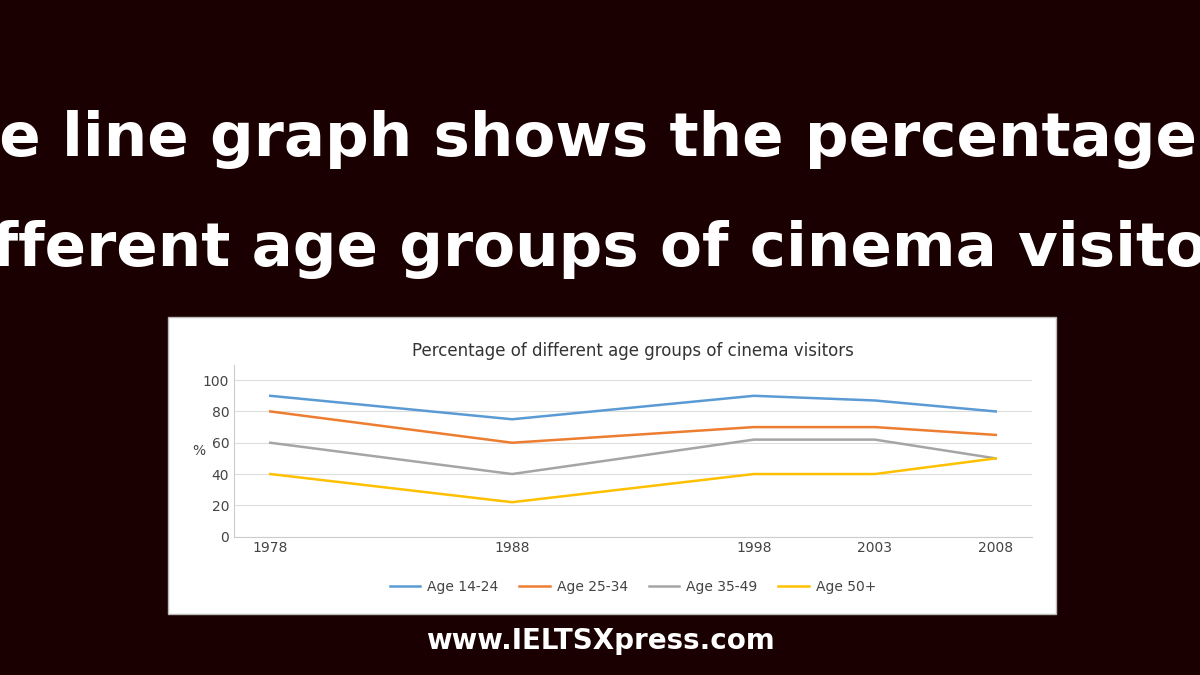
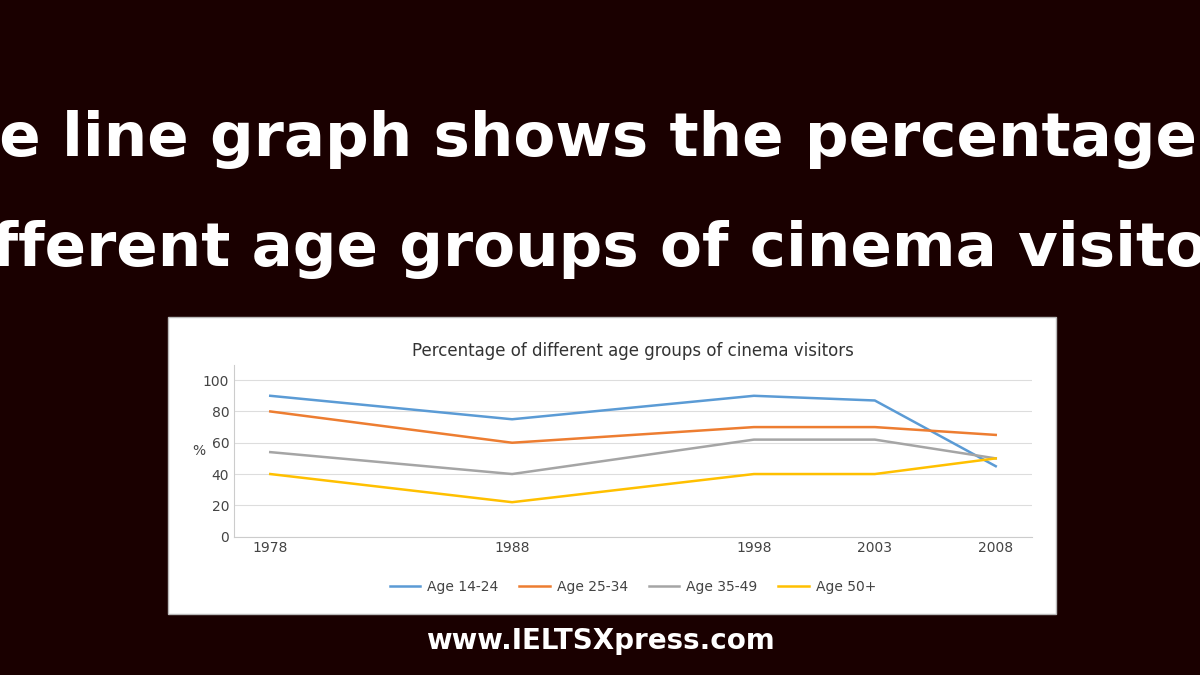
Age 35-49/1978: 60 -> 54
Age 14-24/2008: 80 -> 45
